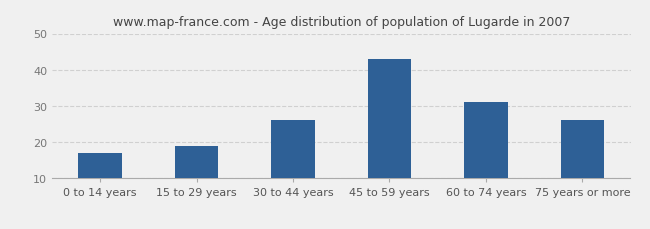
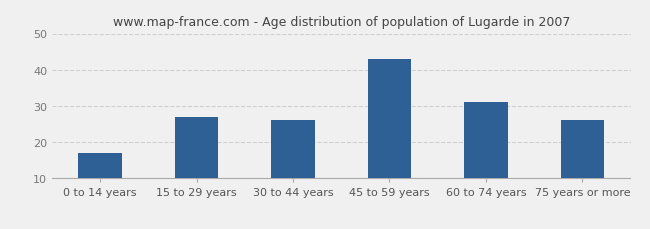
15 to 29 years: 19 -> 27
